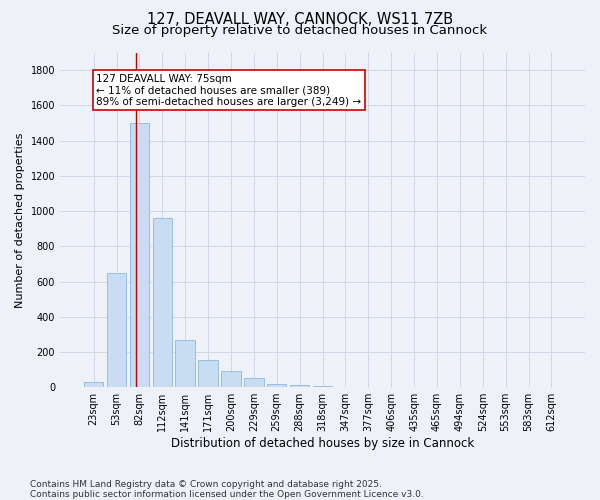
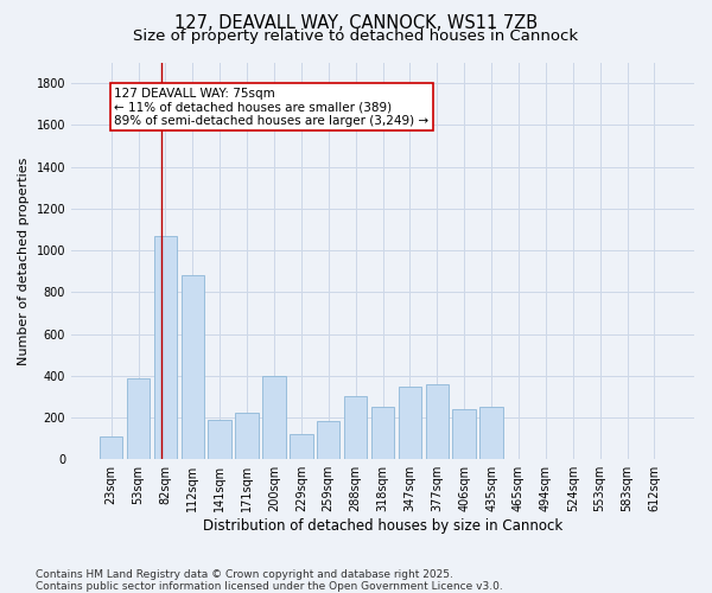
23sqm: 30 -> 110
53sqm: 650 -> 390
82sqm: 1500 -> 1070
112sqm: 960 -> 880
141sqm: 270 -> 190
171sqm: 160 -> 220
200sqm: 90 -> 400
229sqm: 60 -> 120
259sqm: 20 -> 180
288sqm: 10 -> 300
318sqm: 0 -> 250
347sqm: 0 -> 350
377sqm: 0 -> 360
406sqm: 0 -> 240
435sqm: 0 -> 250
